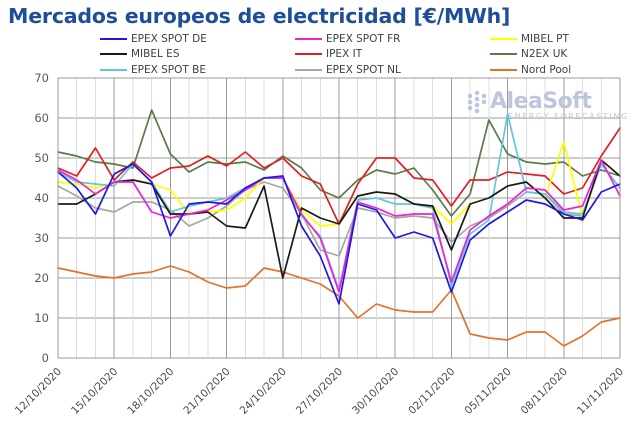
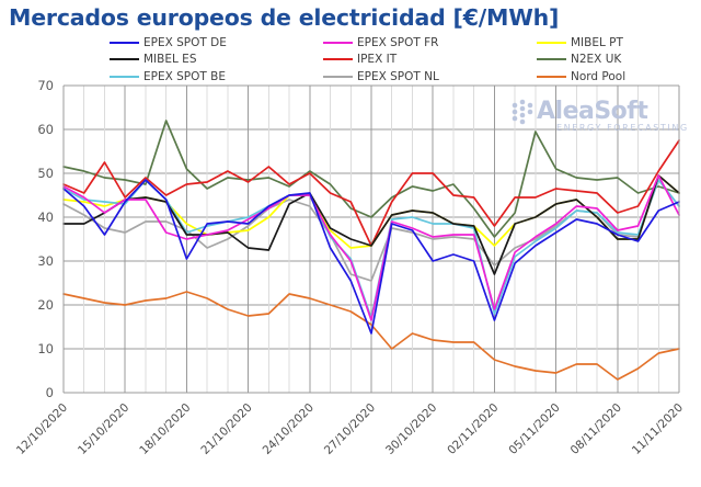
EPEX SPOT DE/15/10/2020: 46 -> 44
MIBEL PT/18/10/2020: 42 -> 38
MIBEL ES/24/10/2020: 20 -> 46
Nord Pool/02/11/2020: 17 -> 8
EPEX SPOT BE/05/11/2020: 61 -> 38
MIBEL PT/08/11/2020: 54 -> 35
